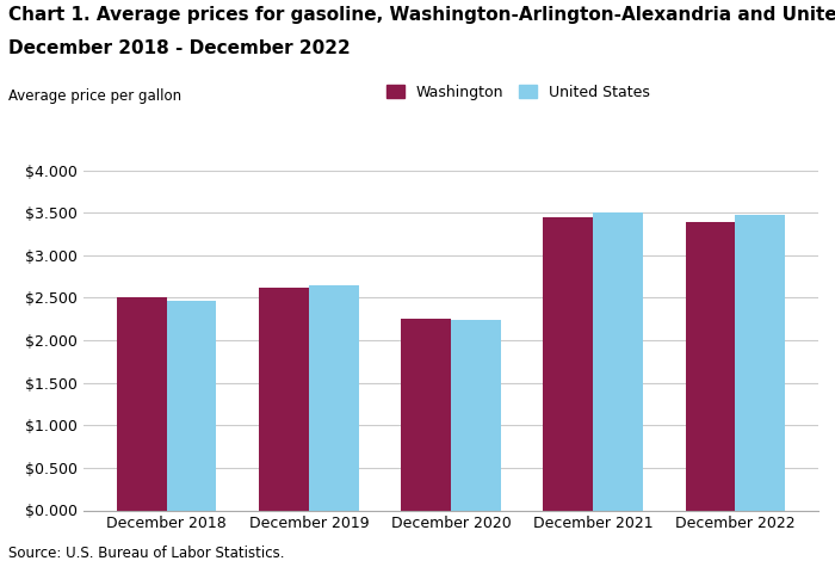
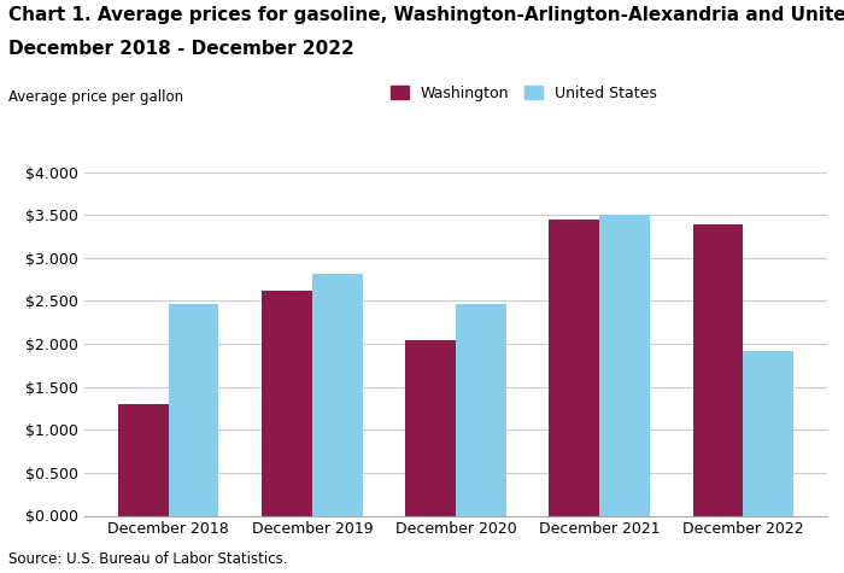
Washington/December 2018: $2.50 -> $1.30
United States/December 2019: $2.65 -> $2.82
Washington/December 2020: $2.25 -> $2.04
United States/December 2020: $2.23 -> $2.46
United States/December 2022: $3.47 -> $1.92
